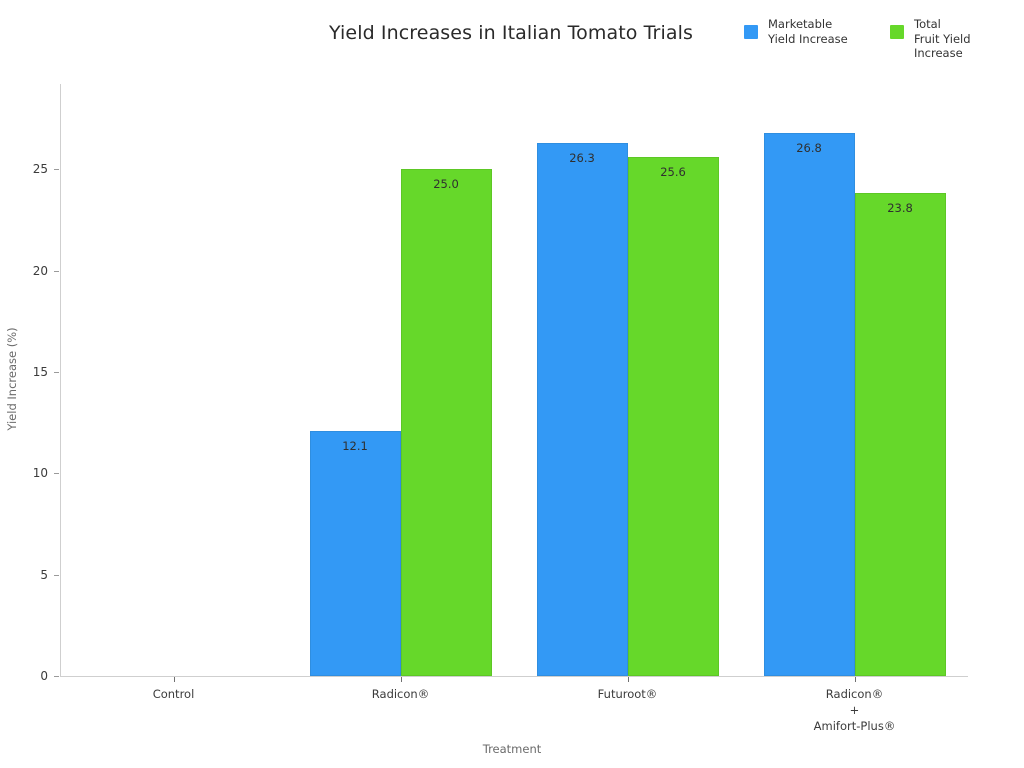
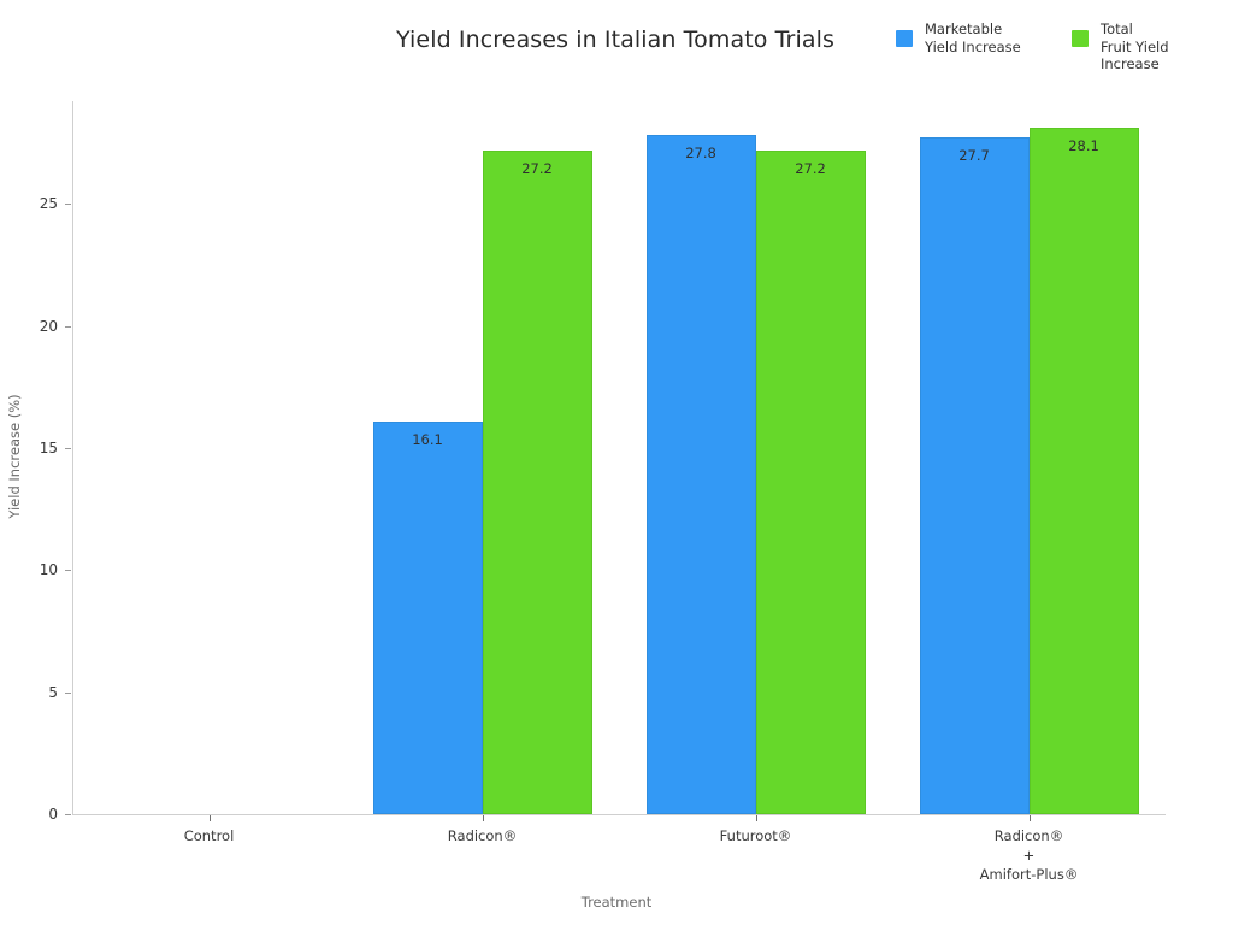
Marketable Yield Increase/Radicon®: 12.1 -> 16.1
Total Fruit Yield Increase/Radicon®: 25.0 -> 27.2
Marketable Yield Increase/Futuroot®: 26.3 -> 27.8
Total Fruit Yield Increase/Futuroot®: 25.6 -> 27.2
Marketable Yield Increase/Radicon® + Amifort-Plus®: 26.8 -> 27.7
Total Fruit Yield Increase/Radicon® + Amifort-Plus®: 23.8 -> 28.1
